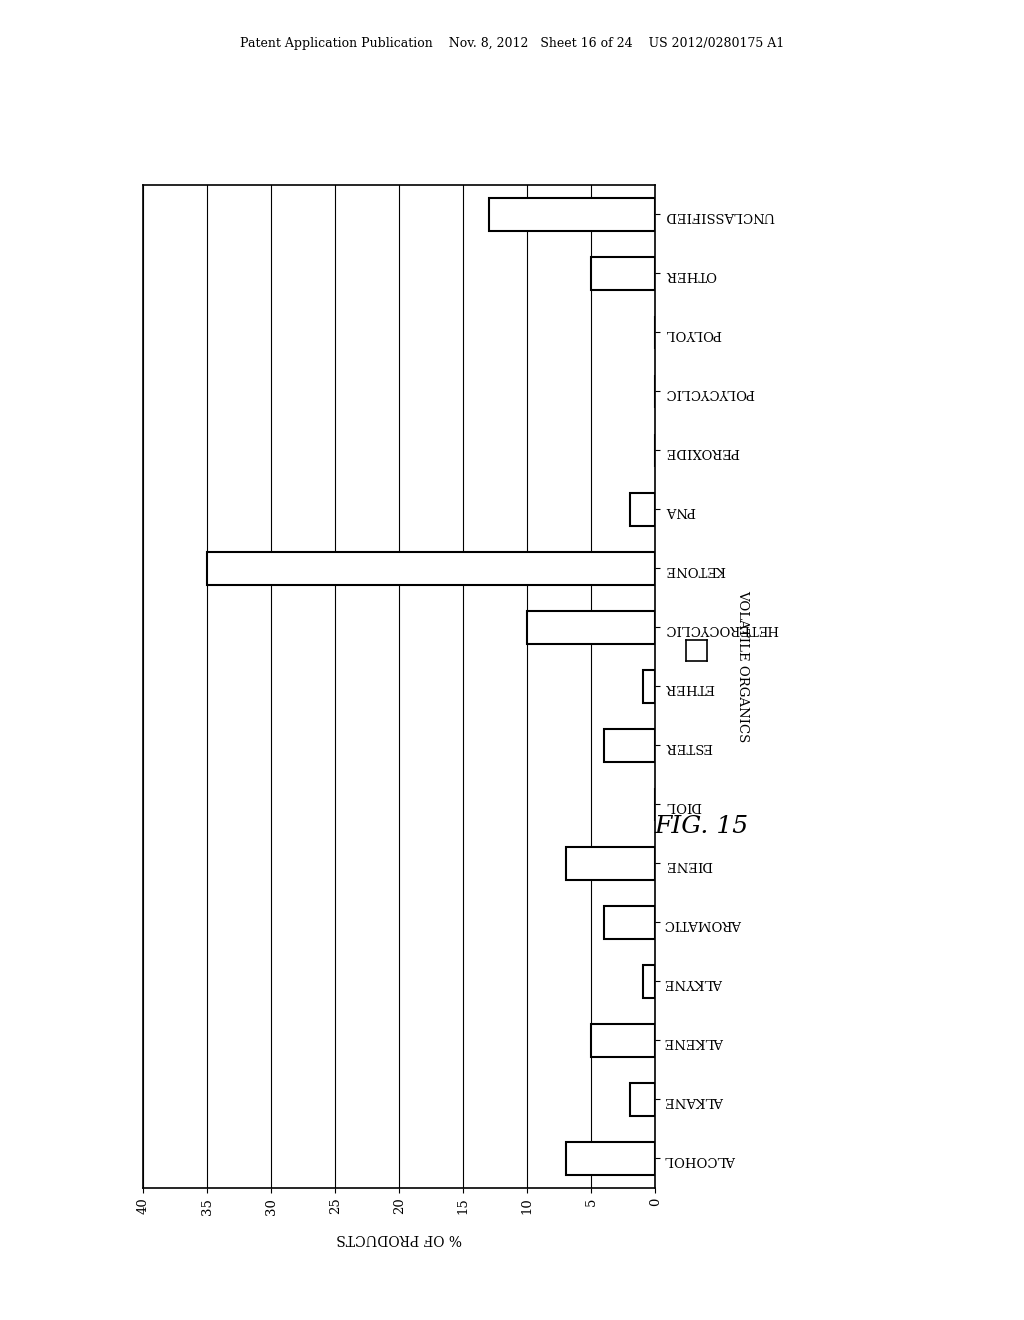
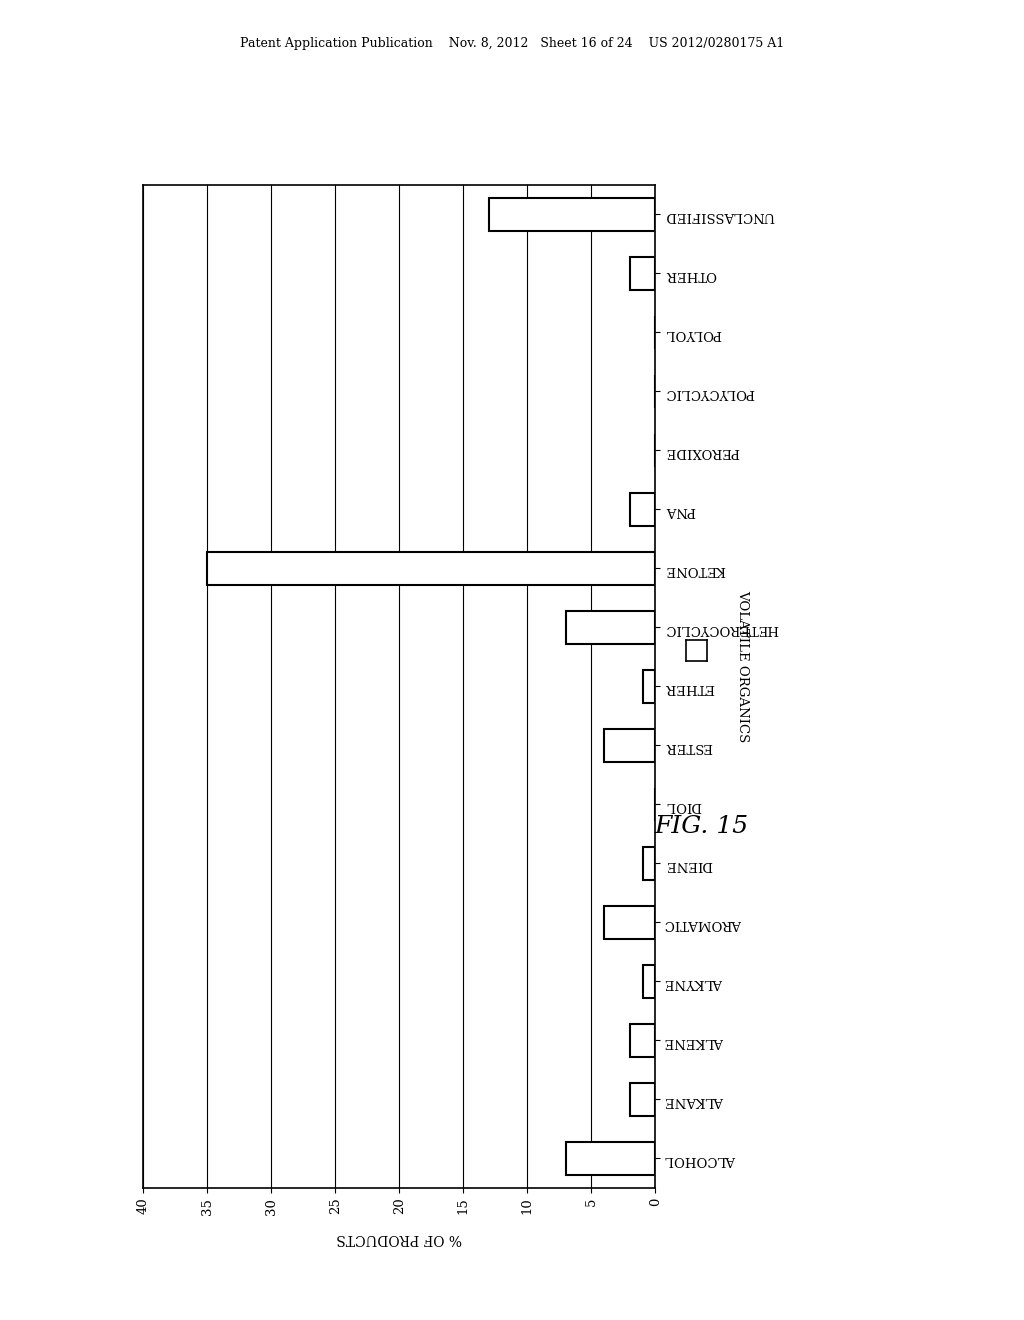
OTHER: 5 -> 2
HETEROCYCLIC: 10 -> 7
DIENE: 7 -> 1
ALKENE: 5 -> 2
